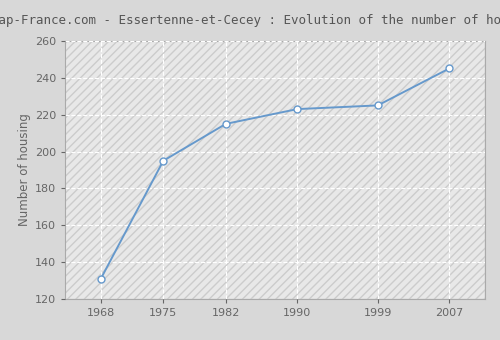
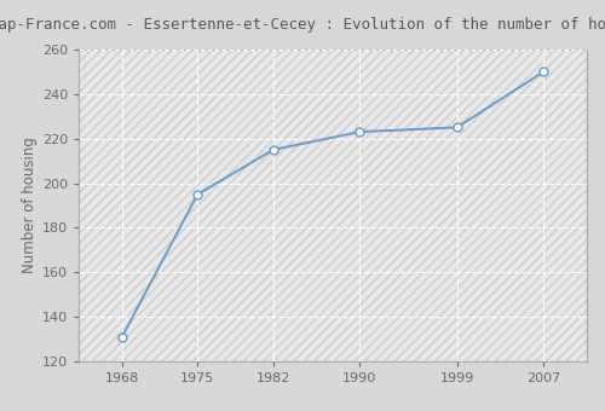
2007: 245 -> 250
